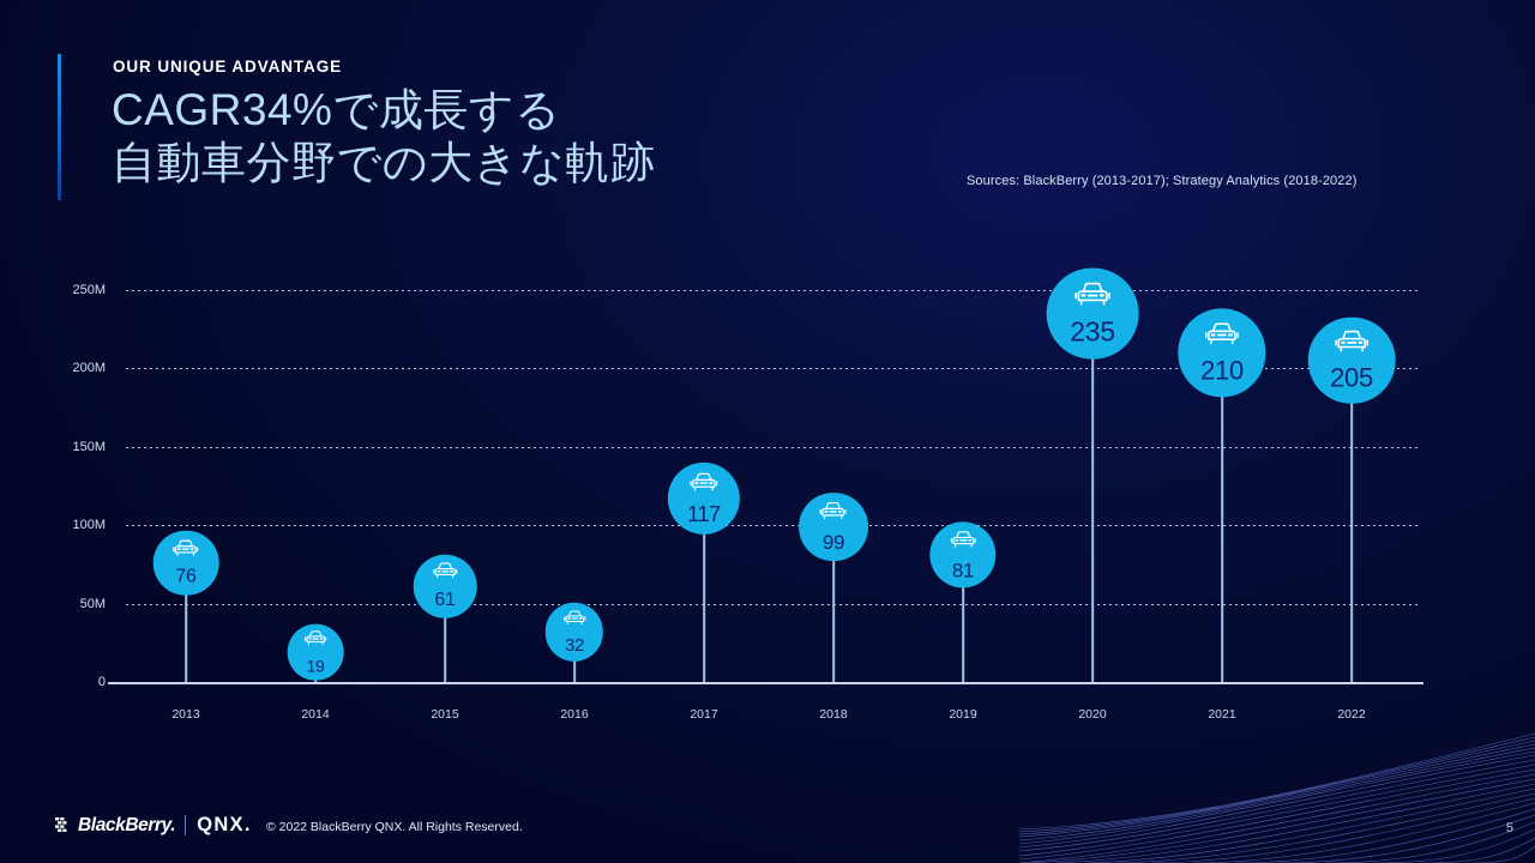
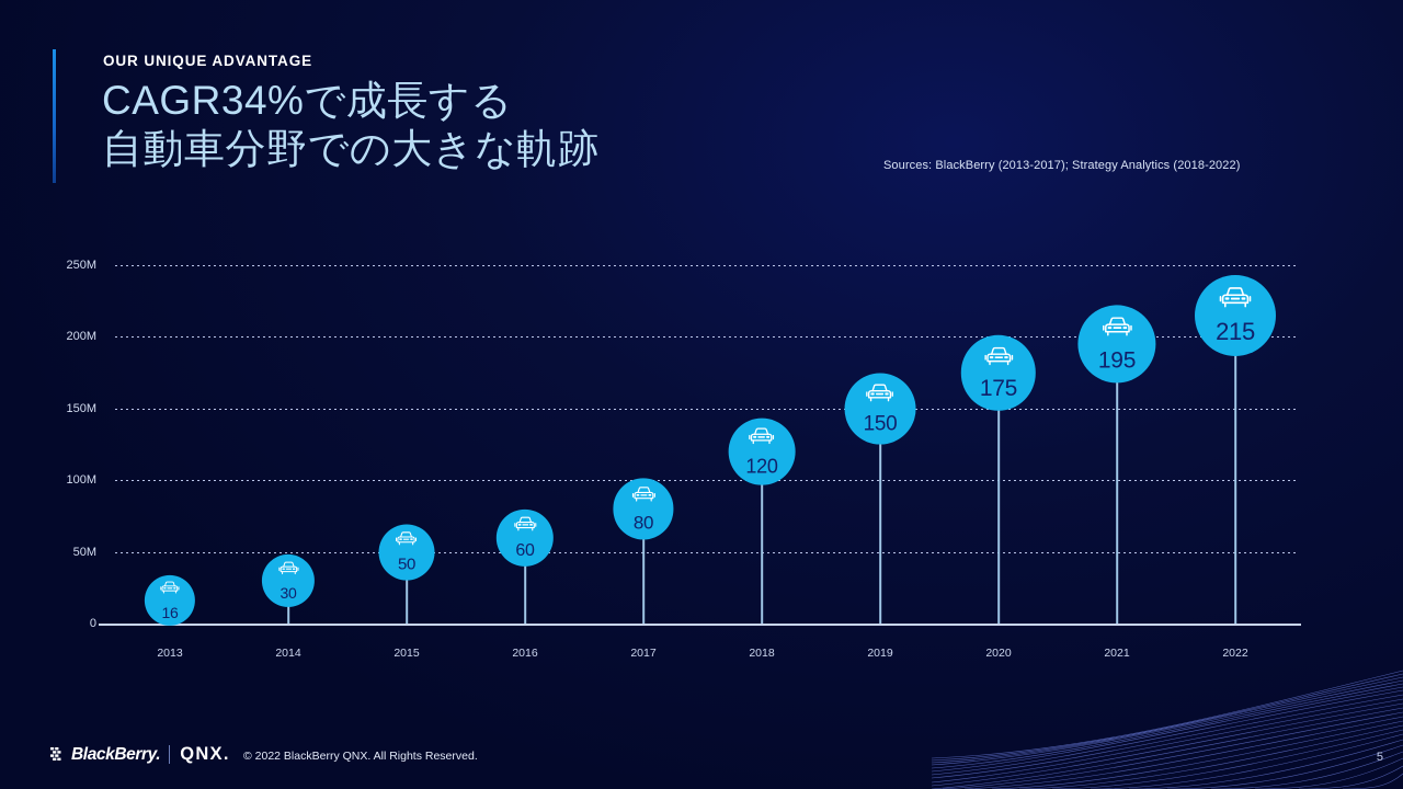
2013: 76 -> 16
2014: 19 -> 30
2015: 61 -> 50
2016: 32 -> 60
2017: 117 -> 80
2018: 99 -> 120
2019: 81 -> 150
2020: 235 -> 175
2021: 210 -> 195
2022: 205 -> 215
